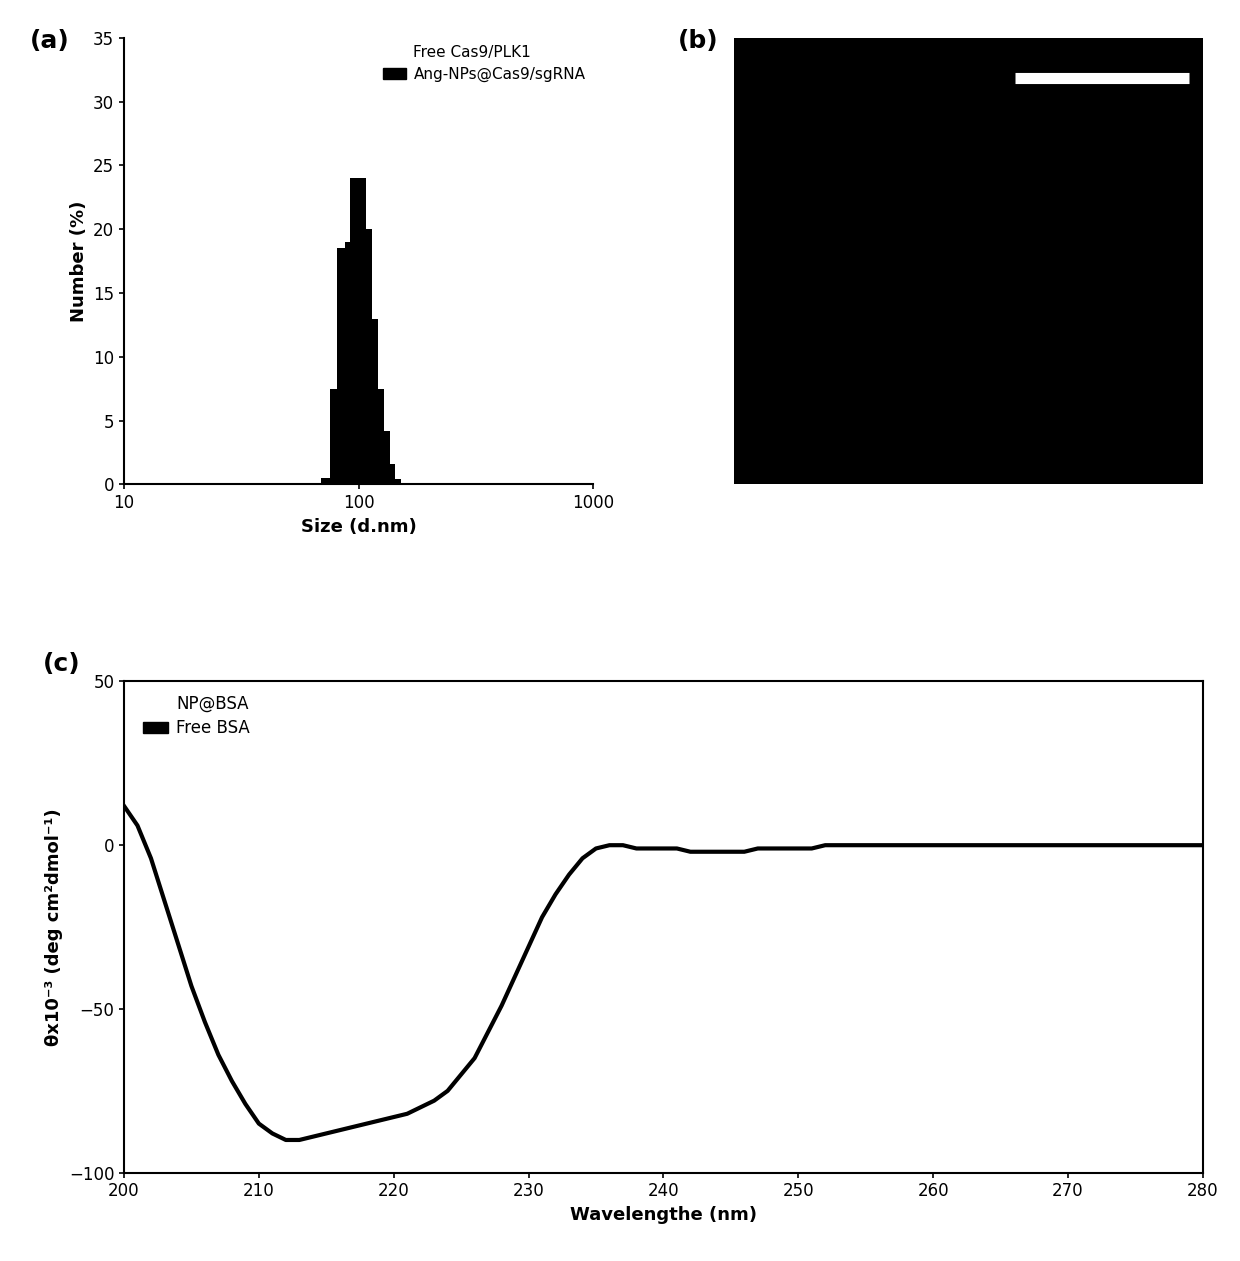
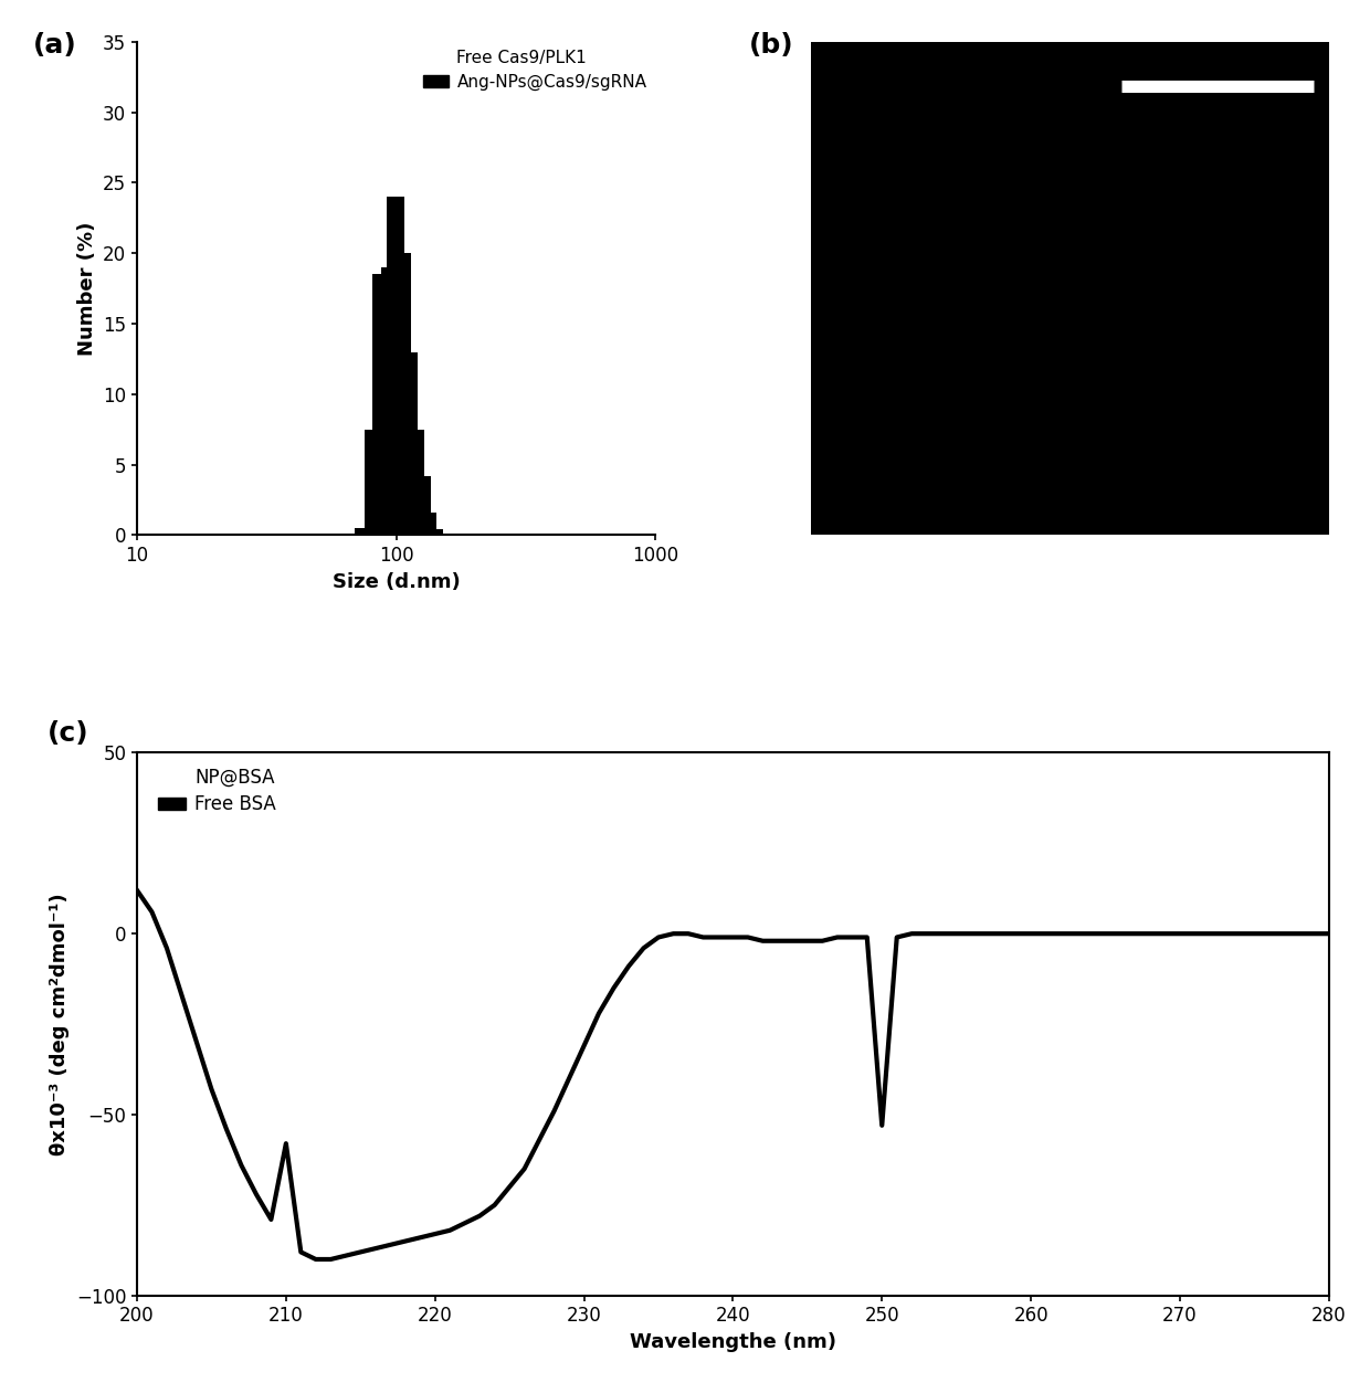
210: -85 -> -58
250: -1 -> -53
